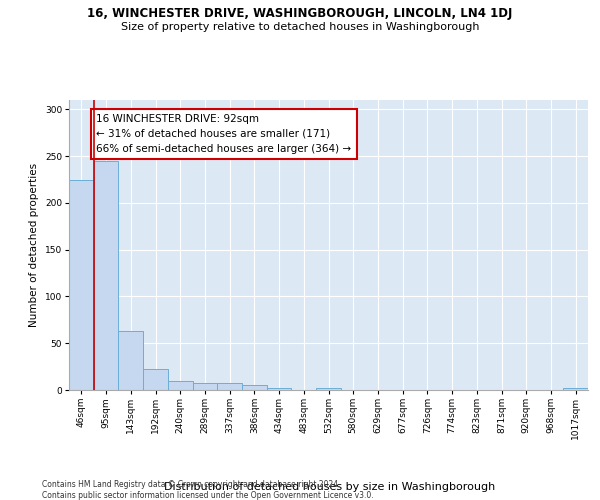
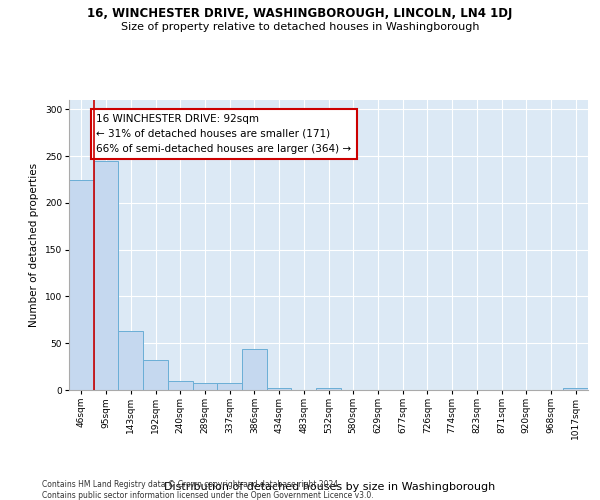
192sqm: 22 -> 32
386sqm: 5 -> 44
